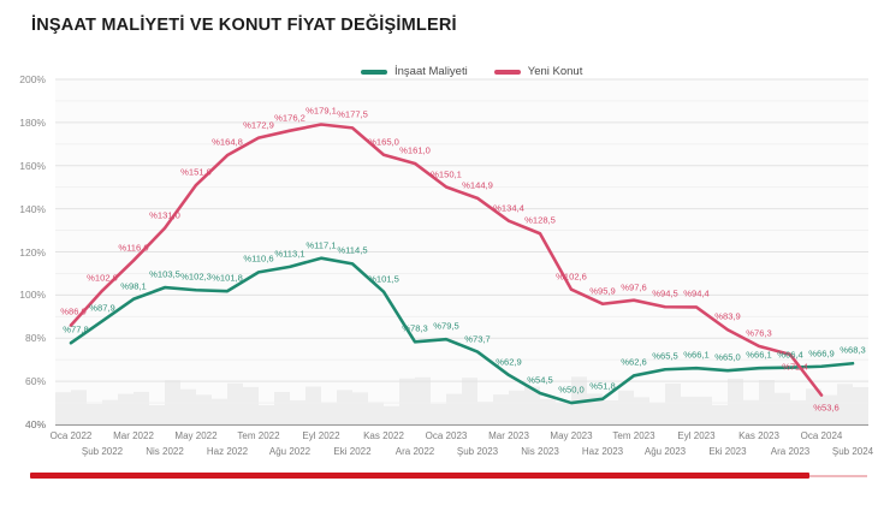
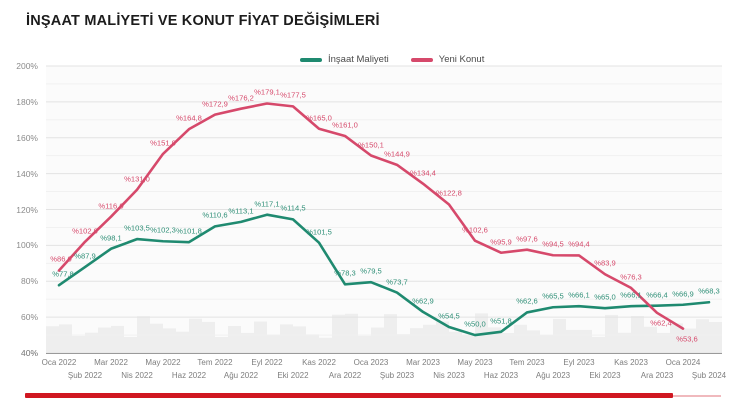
Yeni Konut/Nis 2023: 128,5 -> 122,8
Yeni Konut/Ara 2023: 72,4 -> 62,4
